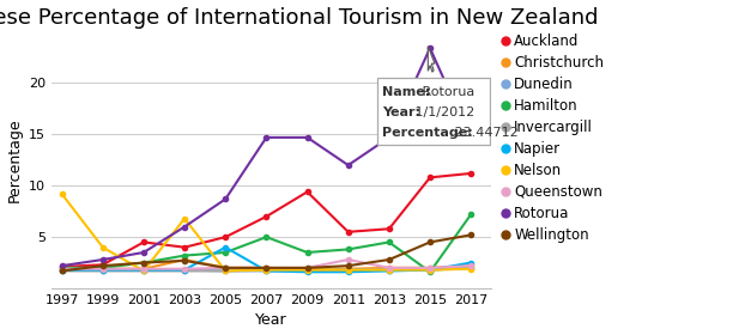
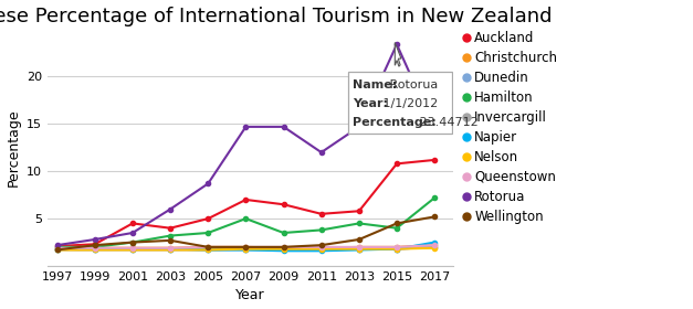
Nelson/1997: 9.2 -> 1.7
Nelson/1999: 4.0 -> 1.7
Christchurch/2003: 2.8 -> 1.9
Nelson/2003: 6.8 -> 1.7
Napier/2005: 4.0 -> 1.7
Auckland/2009: 9.4 -> 6.5
Queenstown/2011: 2.8 -> 2.0
Hamilton/2015: 1.6 -> 4.0
